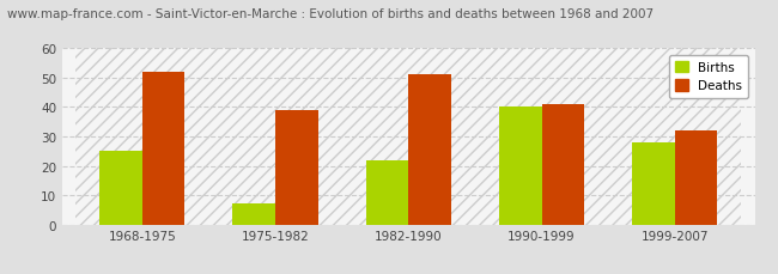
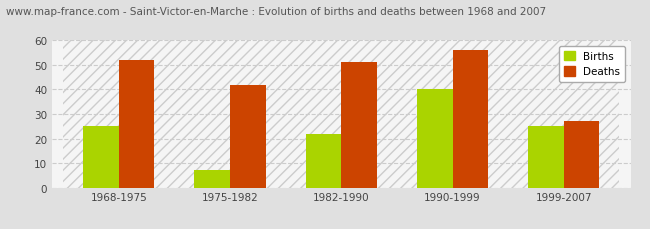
Deaths/1975-1982: 39 -> 42
Deaths/1990-1999: 41 -> 56
Births/1999-2007: 28 -> 25
Deaths/1999-2007: 32 -> 27
